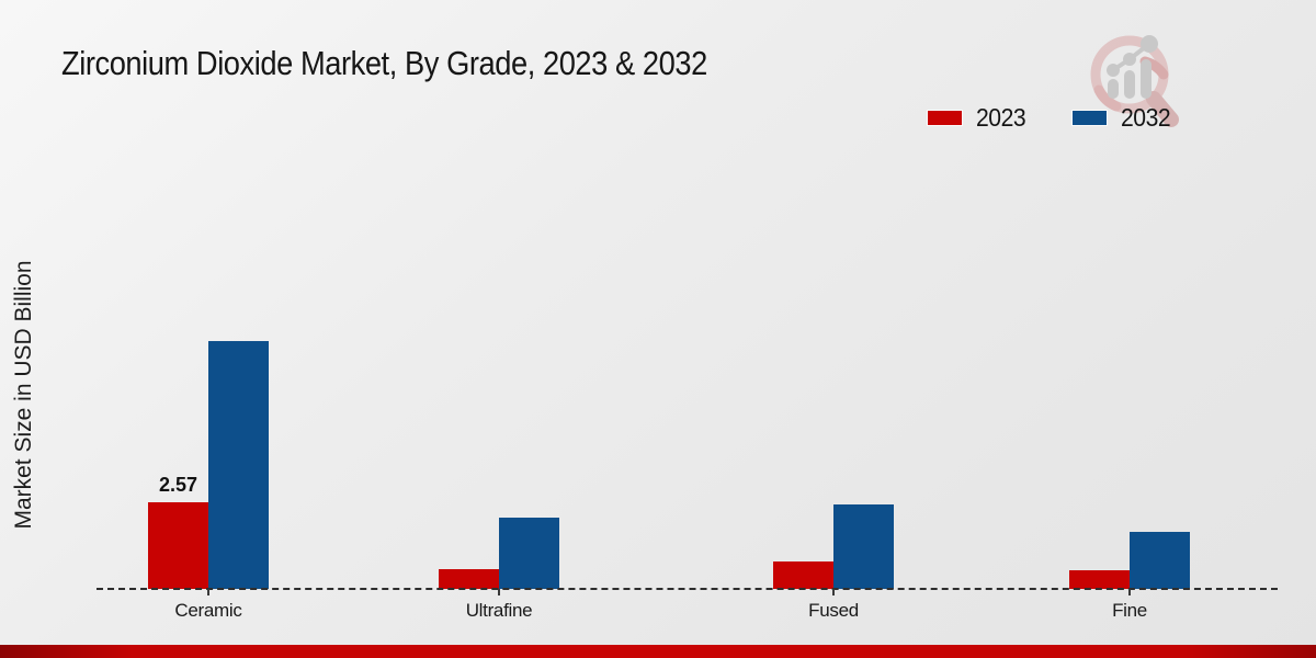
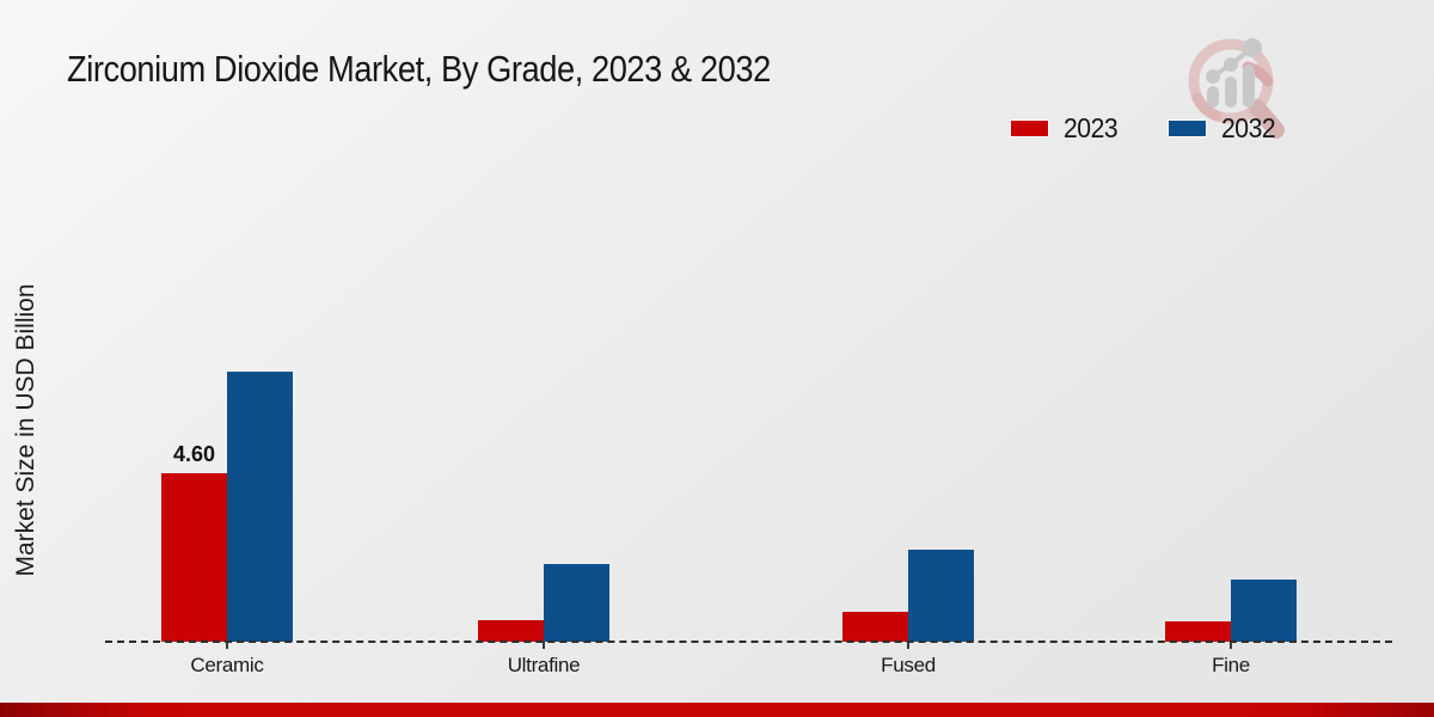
2023/Ceramic: 2.57 -> 4.60
